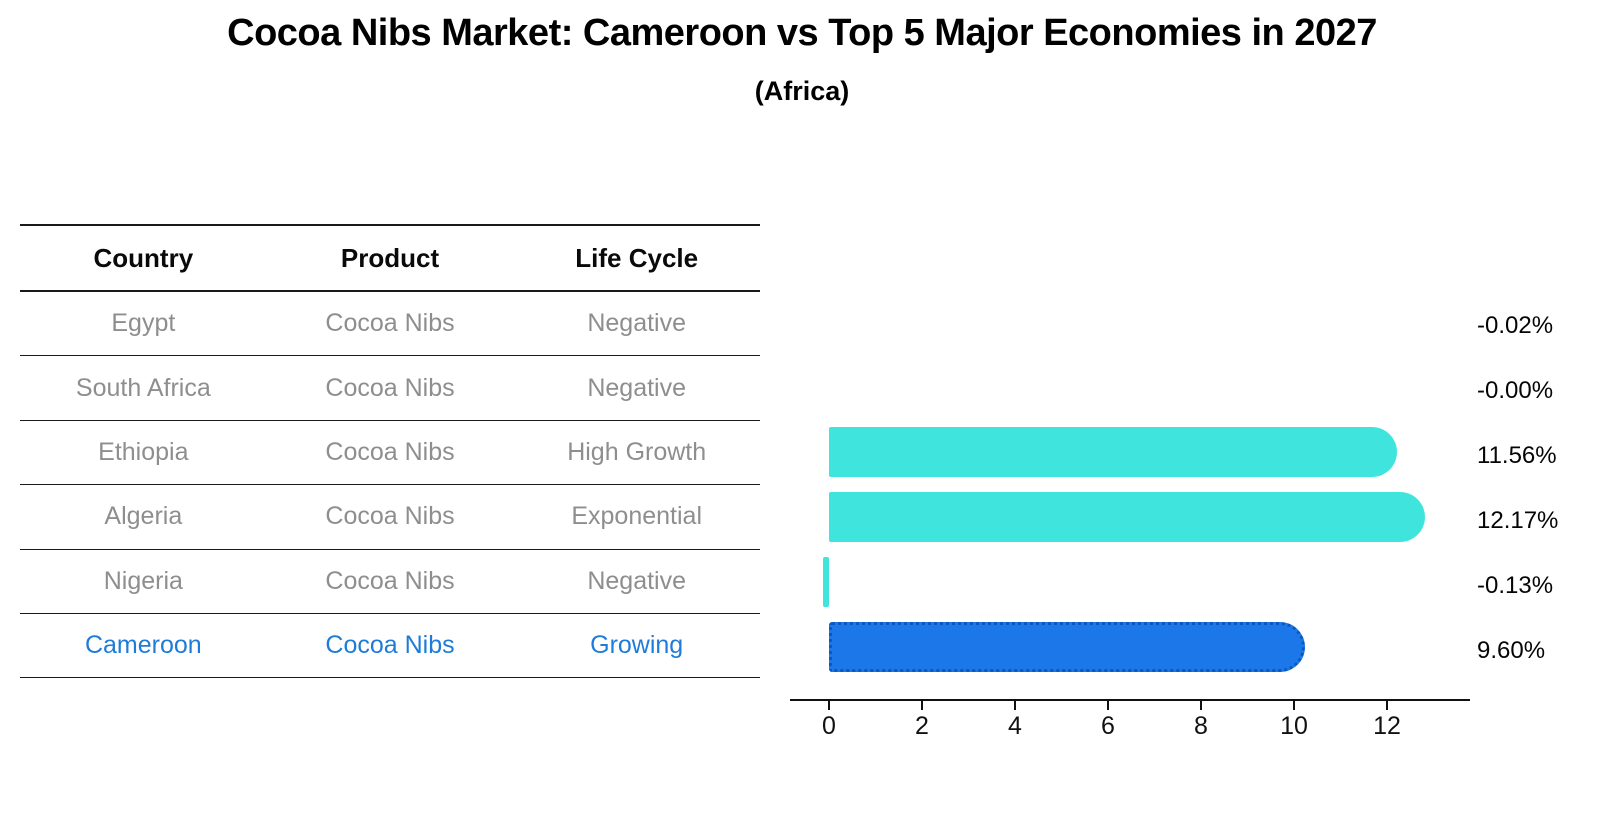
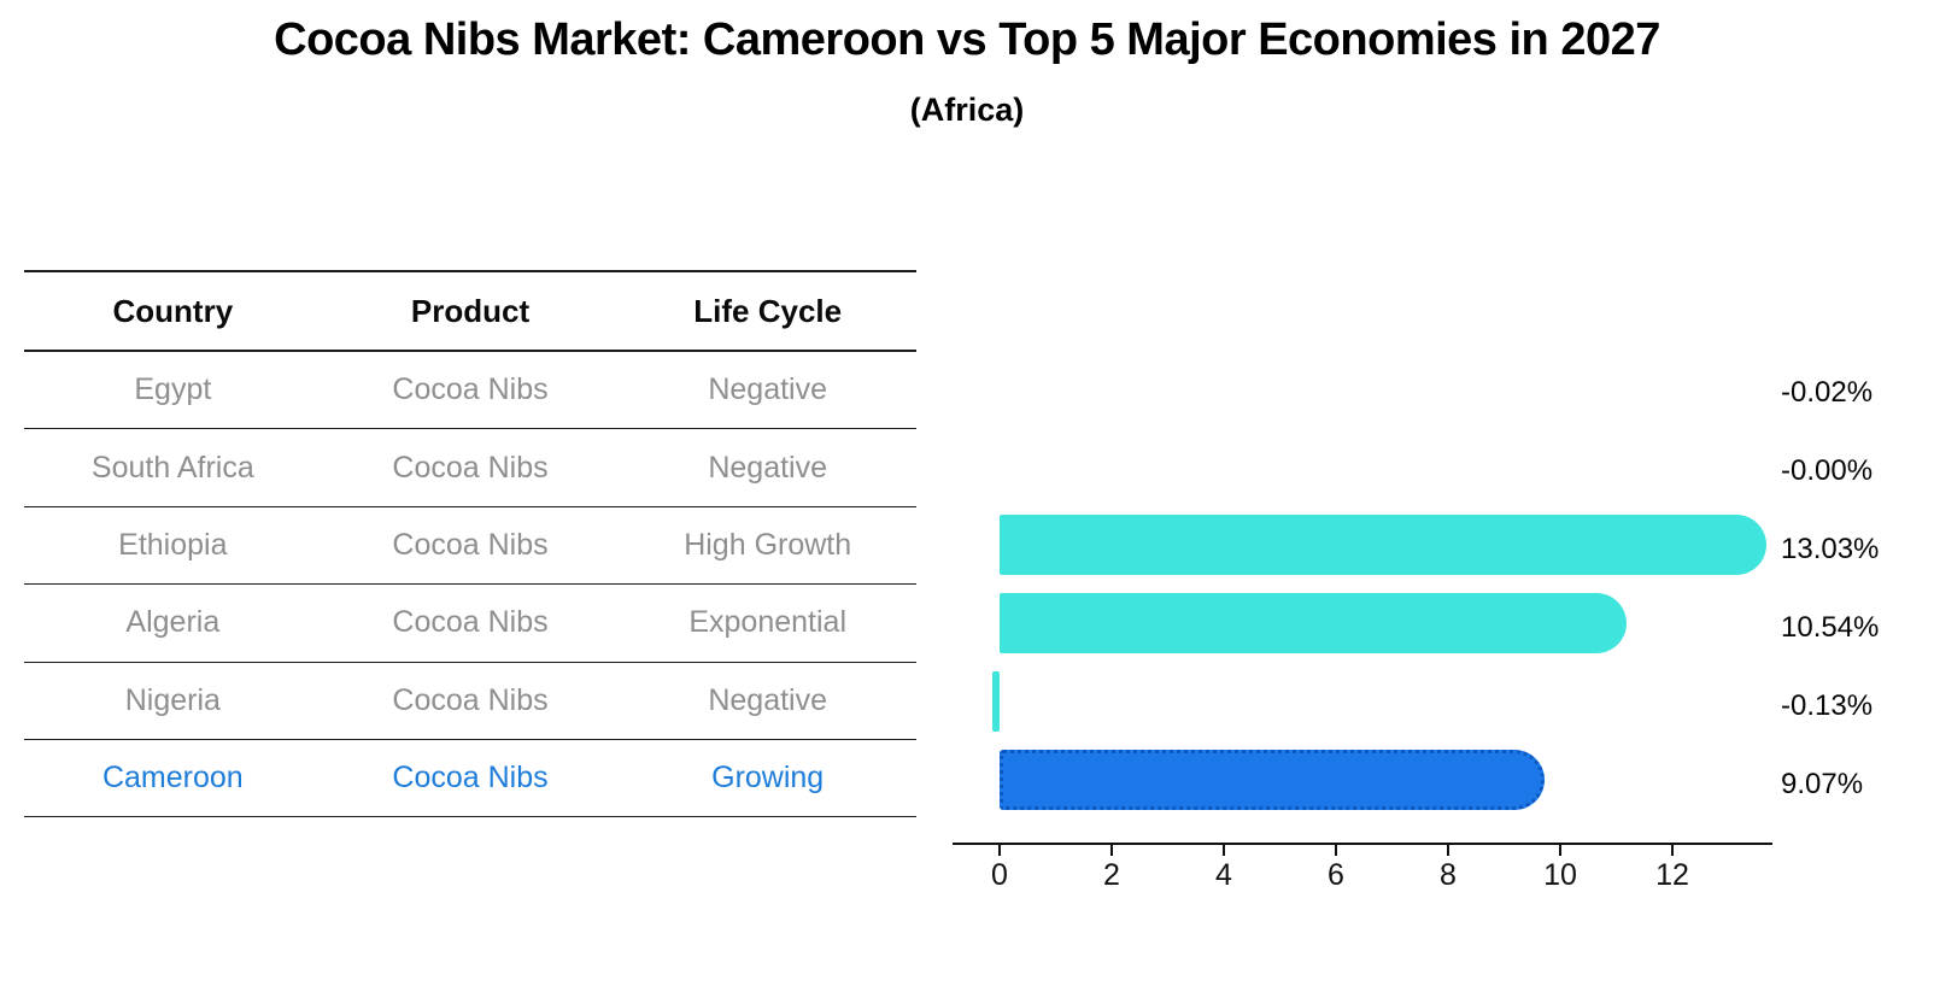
Ethiopia: 11.56% -> 13.03%
Algeria: 12.17% -> 10.54%
Cameroon: 9.60% -> 9.07%
